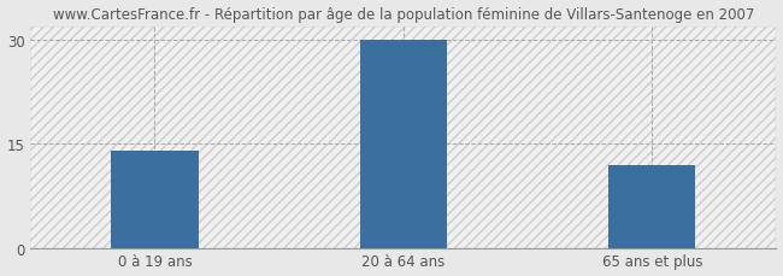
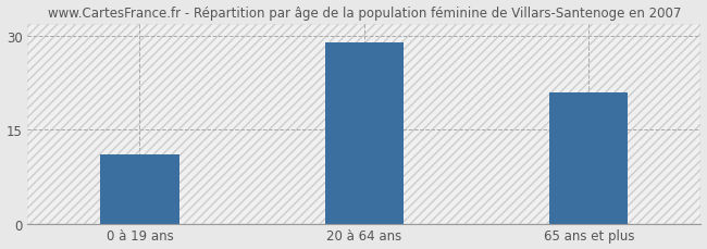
0 à 19 ans: 14 -> 11
20 à 64 ans: 30 -> 29
65 ans et plus: 12 -> 21
